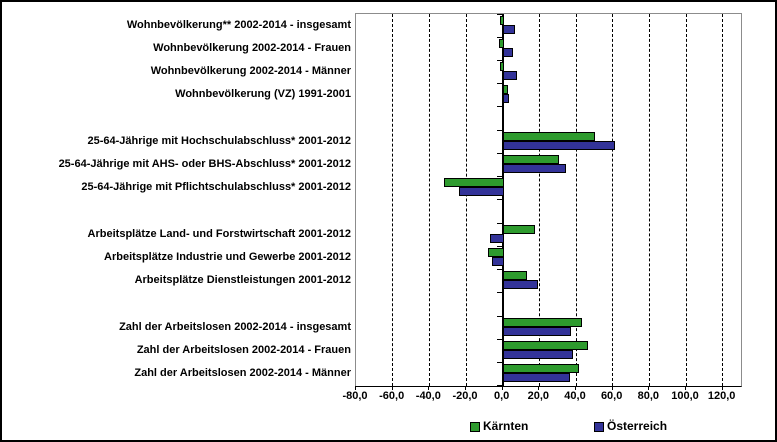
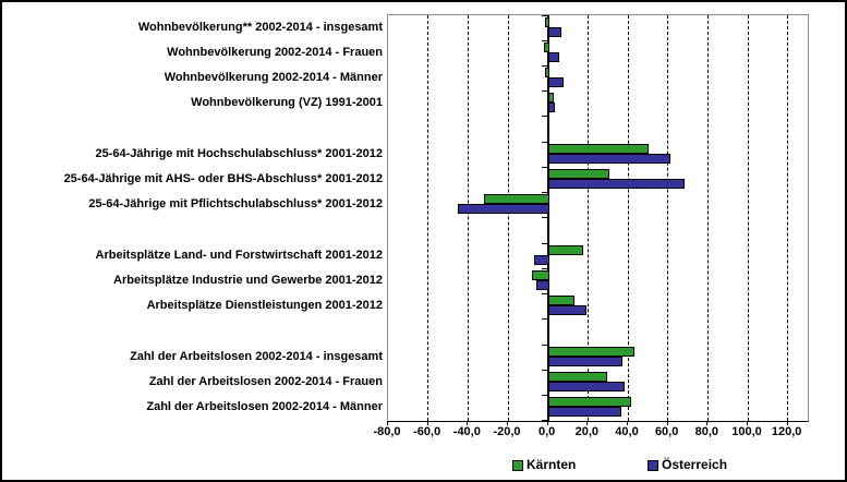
Österreich/25-64-Jährige mit AHS- oder BHS-Abschluss* 2001-2012: 34 -> 68
Österreich/25-64-Jährige mit Pflichtschulabschluss* 2001-2012: -24 -> -45
Kärnten/Zahl der Arbeitslosen 2002-2014 - Frauen: 46 -> 29
